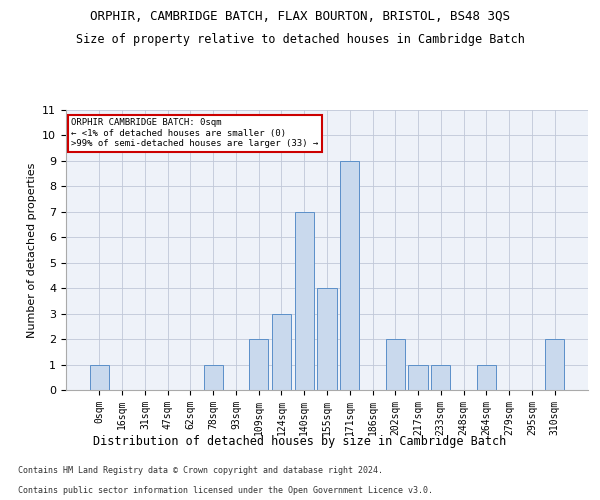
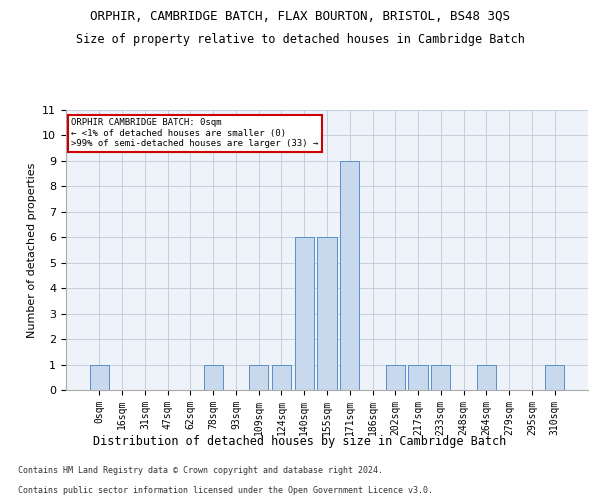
109sqm: 2 -> 1
124sqm: 3 -> 1
140sqm: 7 -> 6
155sqm: 4 -> 6
202sqm: 2 -> 1
310sqm: 2 -> 1
